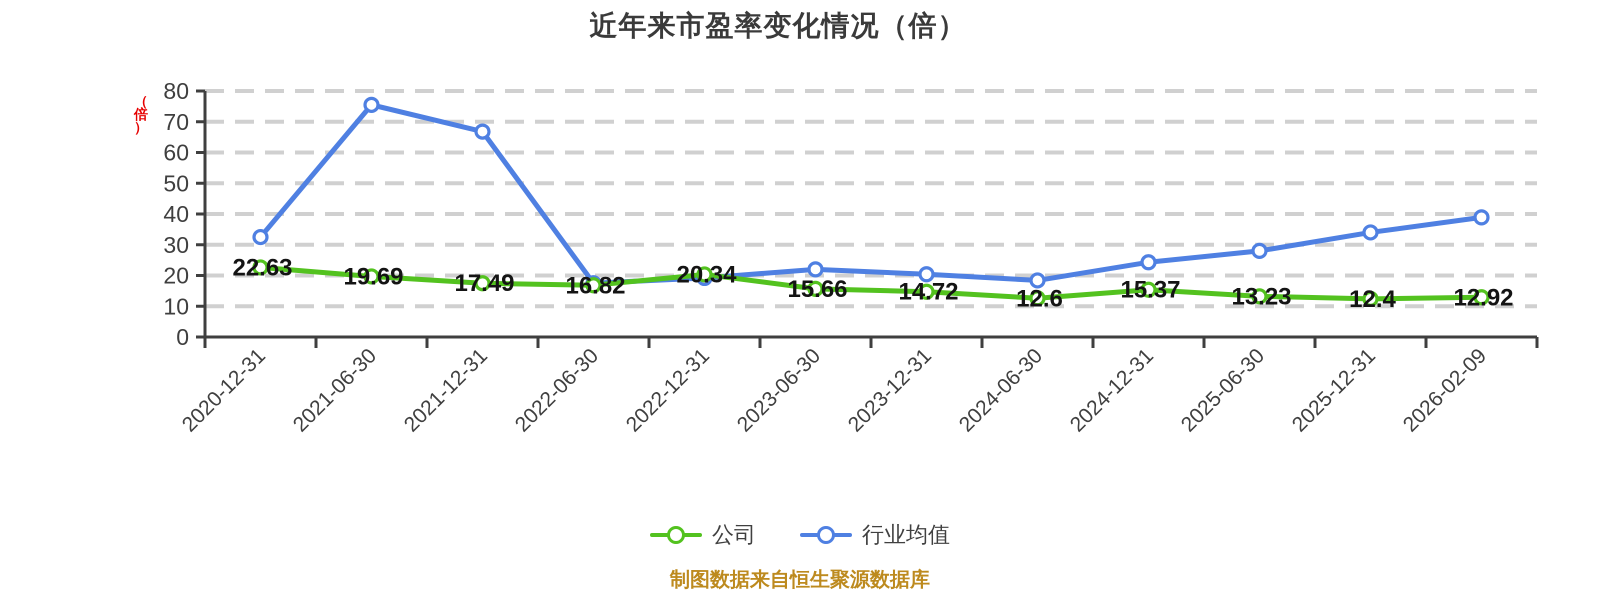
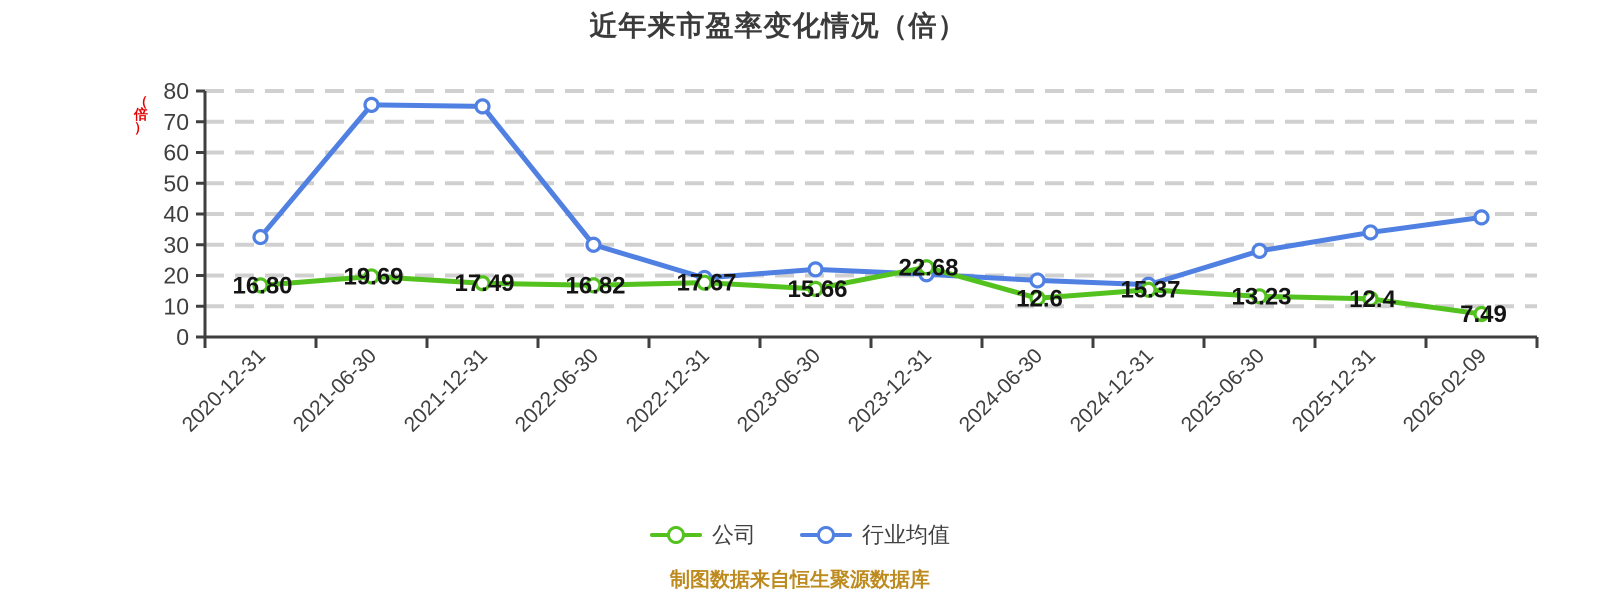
公司/2020-12-31: 22.63 -> 16.80
行业均值/2021-12-31: 67 -> 75
行业均值/2022-06-30: 18 -> 30
公司/2022-12-31: 20.34 -> 17.67
公司/2023-12-31: 14.72 -> 22.68
行业均值/2024-12-31: 24 -> 17
公司/2026-02-09: 12.92 -> 7.49
